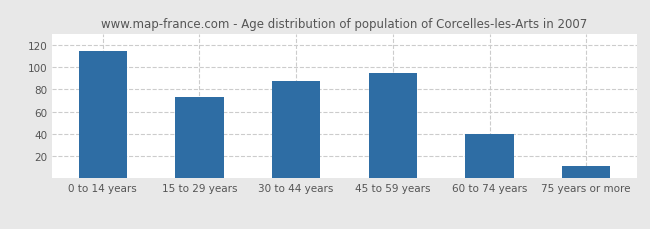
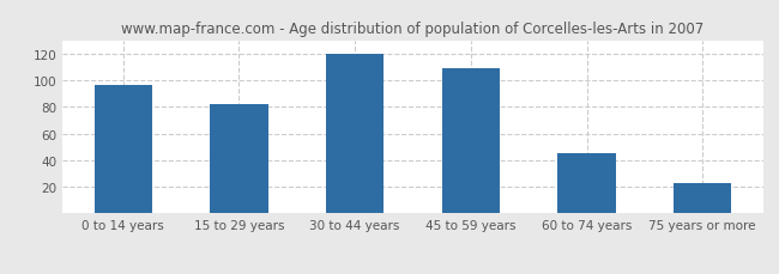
0 to 14 years: 114 -> 96
15 to 29 years: 73 -> 82
30 to 44 years: 87 -> 120
45 to 59 years: 95 -> 109
60 to 74 years: 40 -> 45
75 years or more: 11 -> 23
